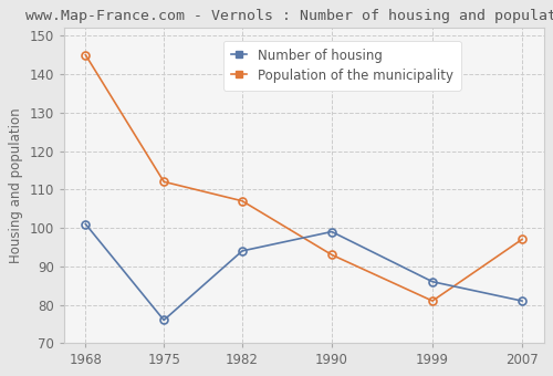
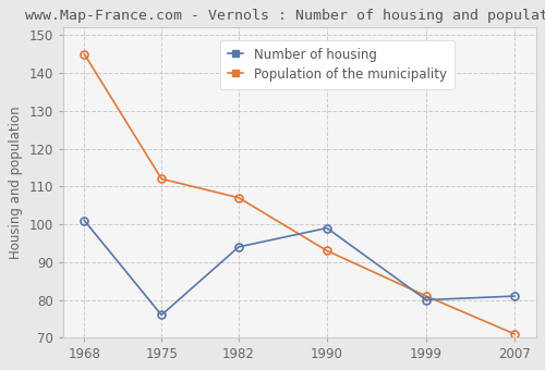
Number of housing/1999: 86 -> 80
Population of the municipality/2007: 97 -> 71
